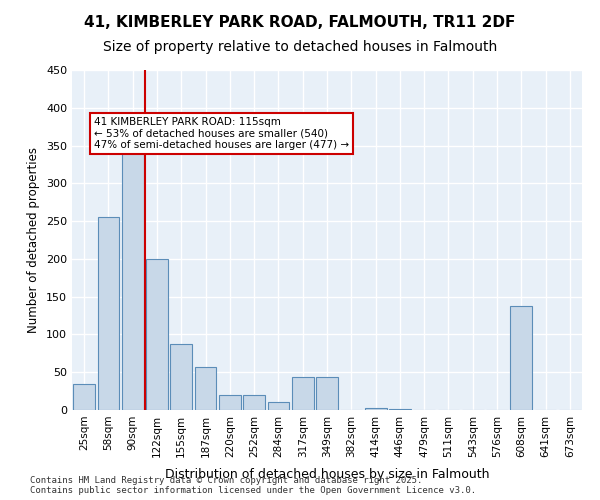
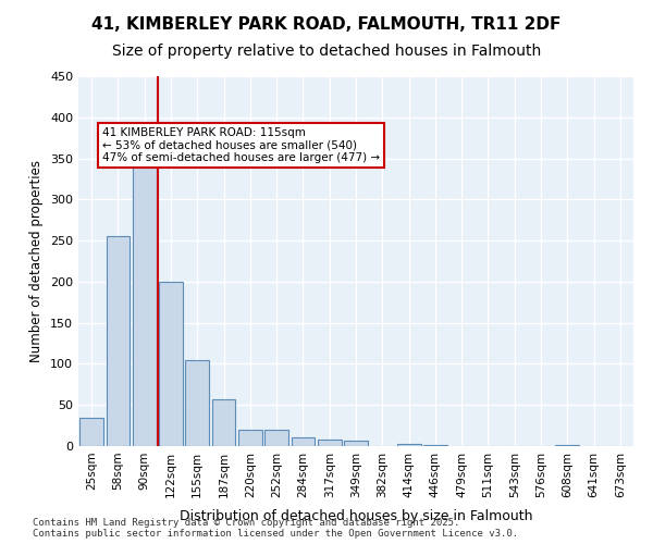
155sqm: 88 -> 105
317sqm: 44 -> 8
349sqm: 44 -> 6
608sqm: 138 -> 1
